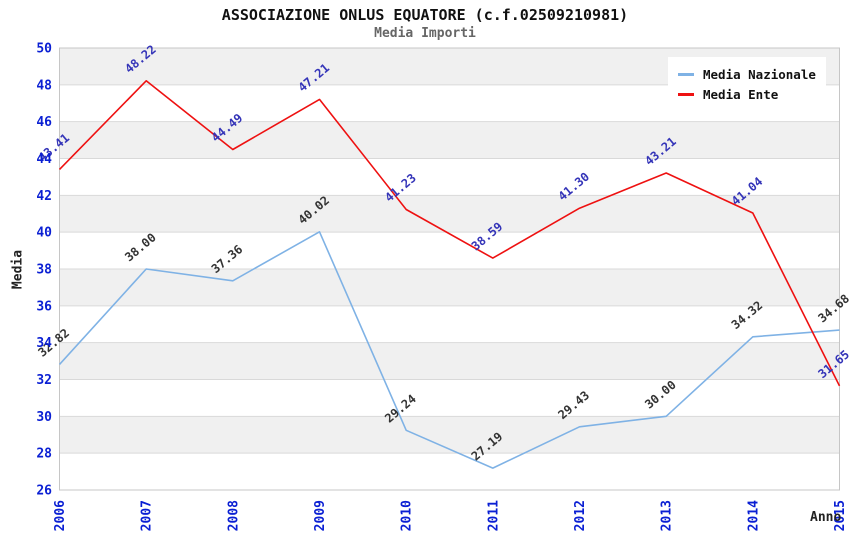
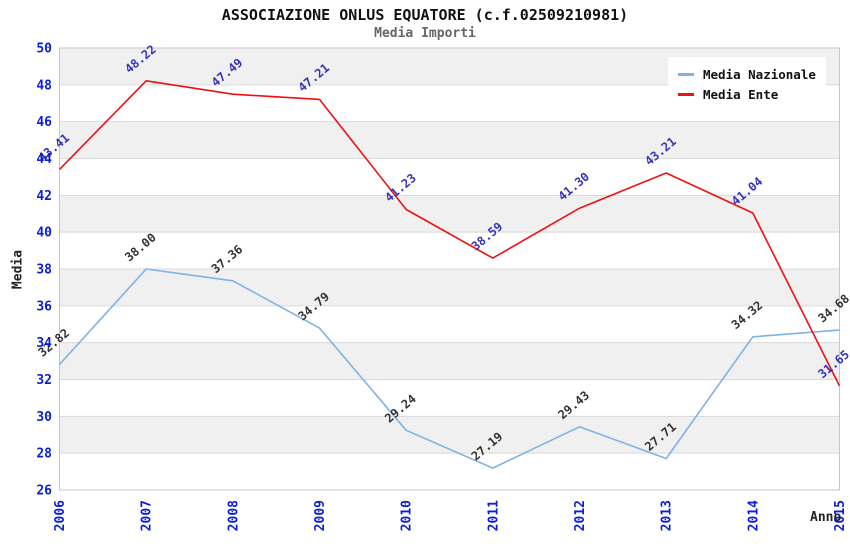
Media Ente/2008: 44.49 -> 47.49
Media Nazionale/2009: 40.02 -> 34.79
Media Nazionale/2013: 30.00 -> 27.71
